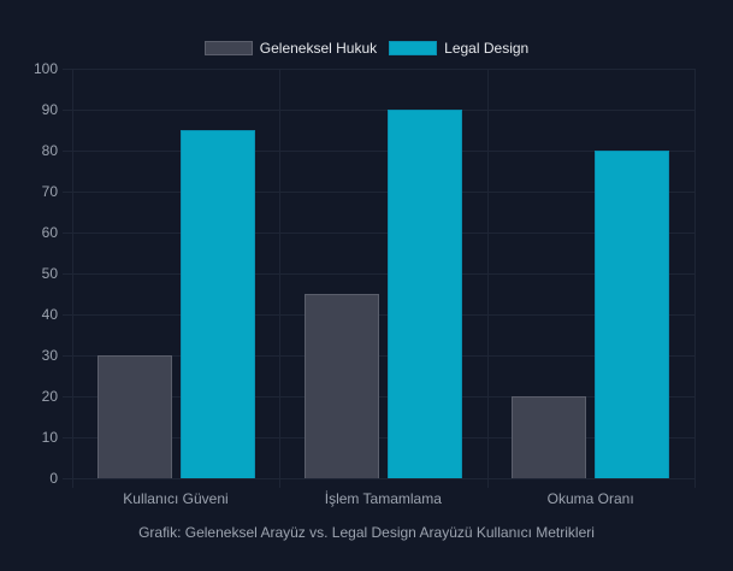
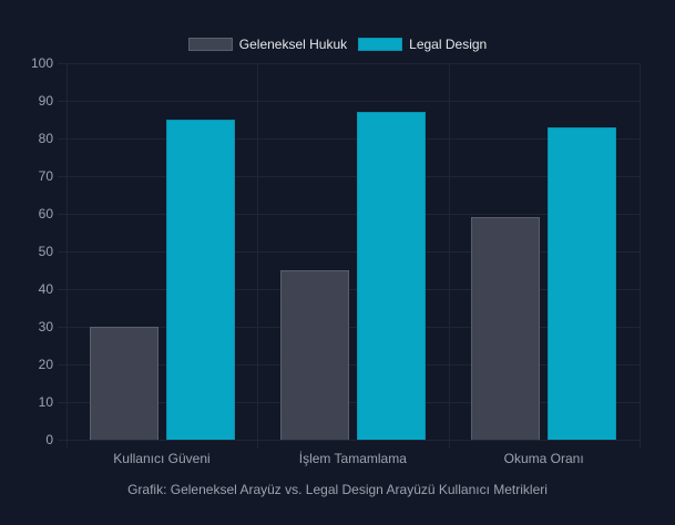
Legal Design/İşlem Tamamlama: 90 -> 87
Geleneksel Hukuk/Okuma Oranı: 20 -> 59
Legal Design/Okuma Oranı: 80 -> 83
